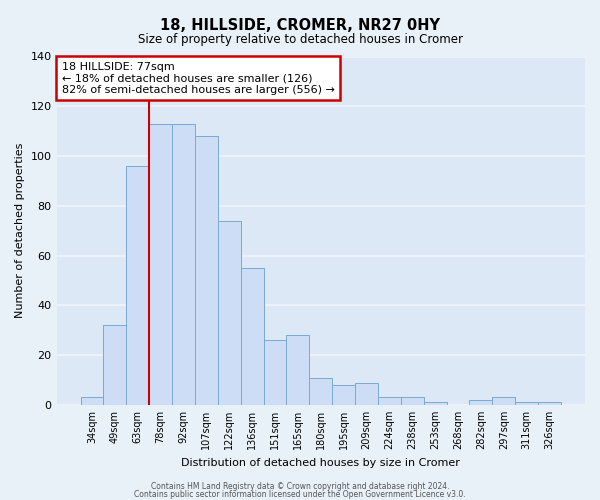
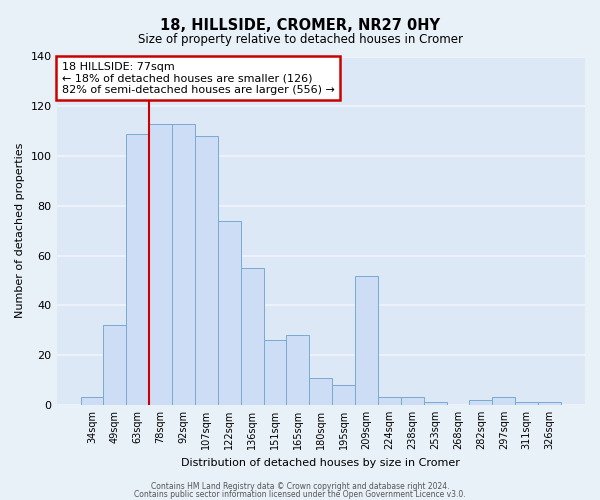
63sqm: 96 -> 109
209sqm: 9 -> 52
